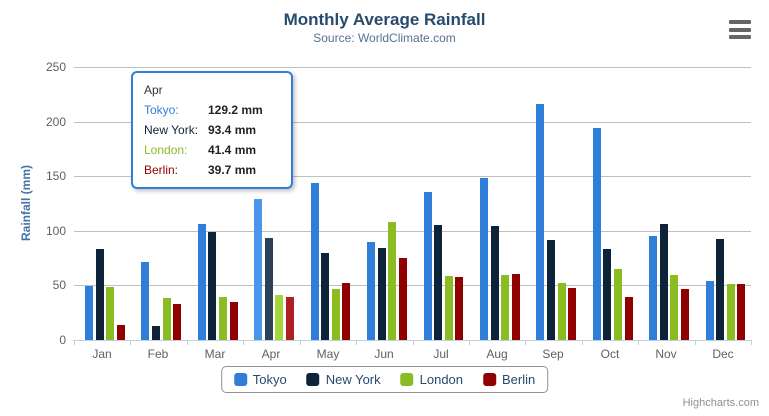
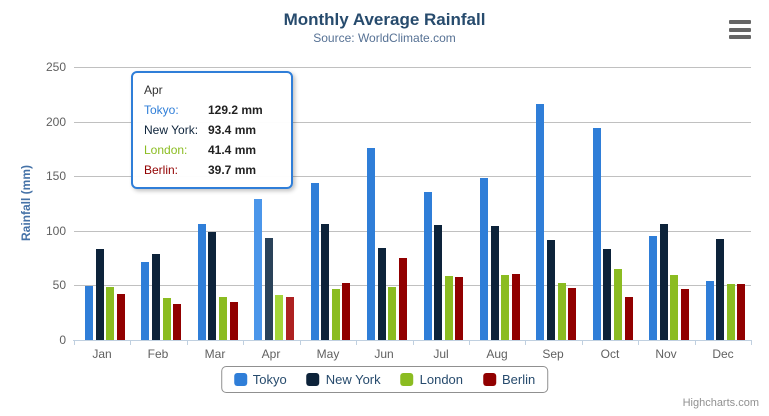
Berlin/Jan: 14 -> 42
New York/Feb: 13 -> 79
New York/May: 80 -> 106
Tokyo/Jun: 90 -> 176
London/Jun: 108 -> 48
